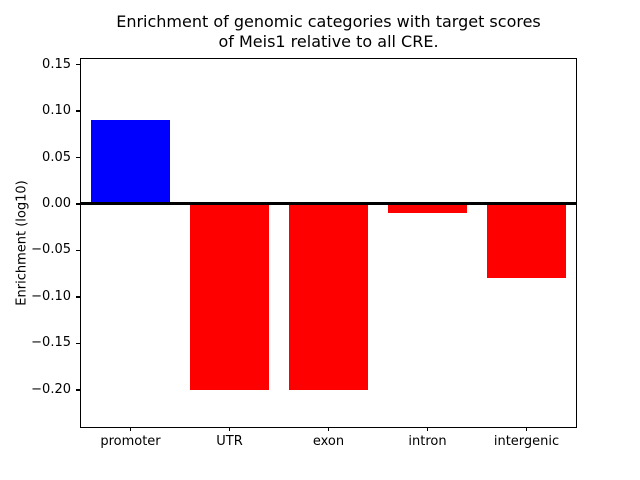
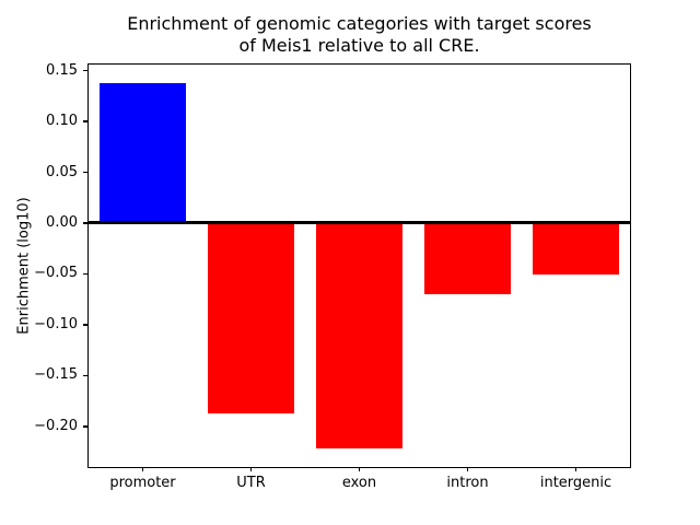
promoter: 0.09 -> 0.14
UTR: -0.20 -> -0.19
exon: -0.20 -> -0.22
intron: -0.01 -> -0.07
intergenic: -0.08 -> -0.05
